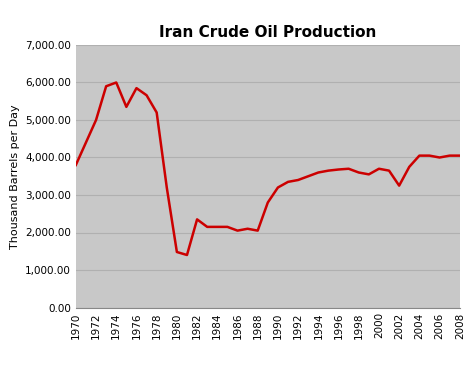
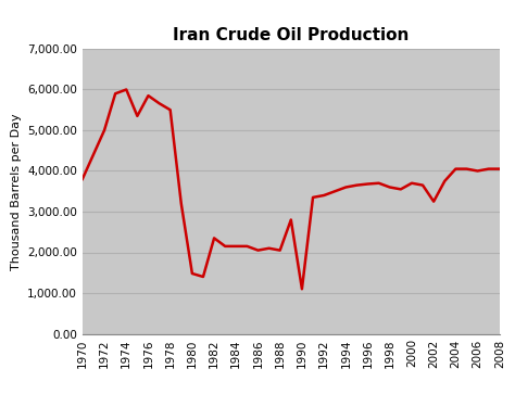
1978: 5,200 -> 5,500
1990: 3,200 -> 1,100
